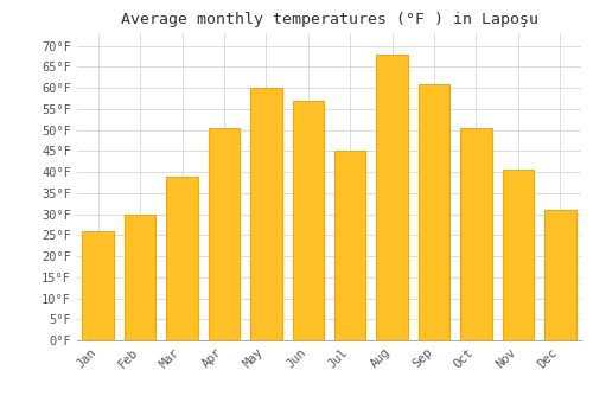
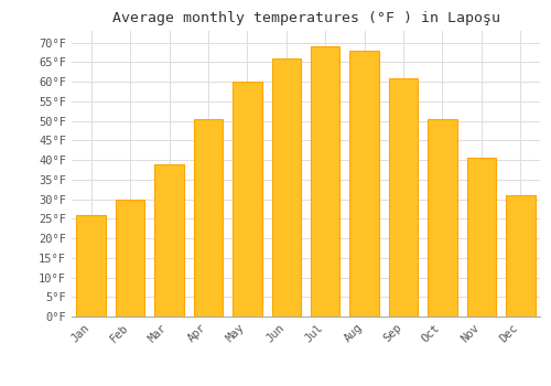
Jun: 57.0°F -> 66.0°F
Jul: 45.0°F -> 69.0°F
